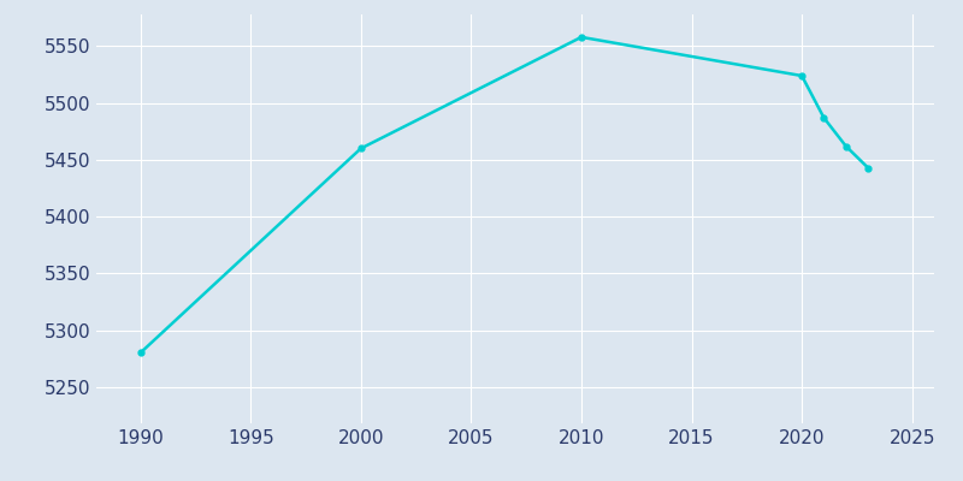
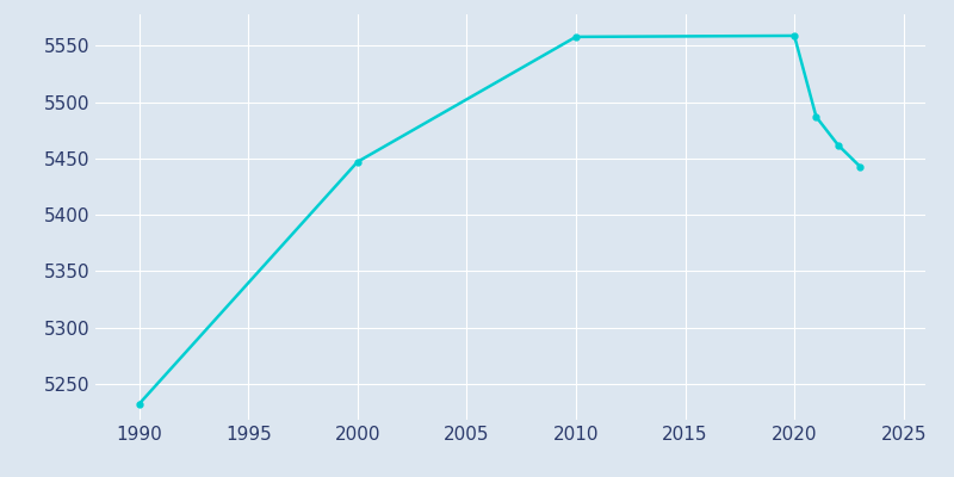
1990: 5280 -> 5232
2000: 5460 -> 5447
2020: 5524 -> 5559
